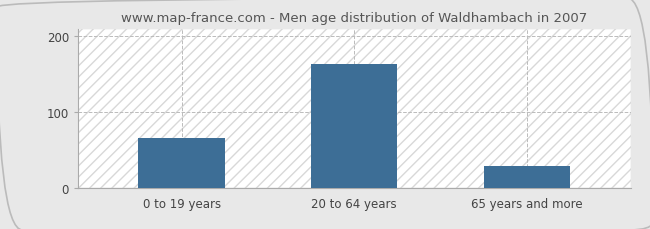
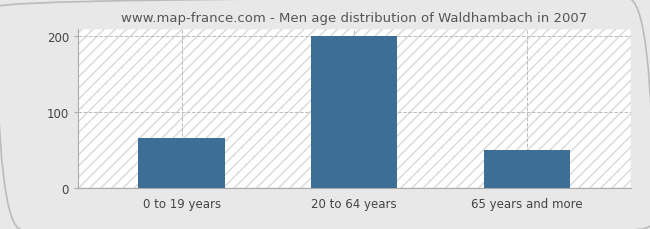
20 to 64 years: 164 -> 200
65 years and more: 28 -> 50
